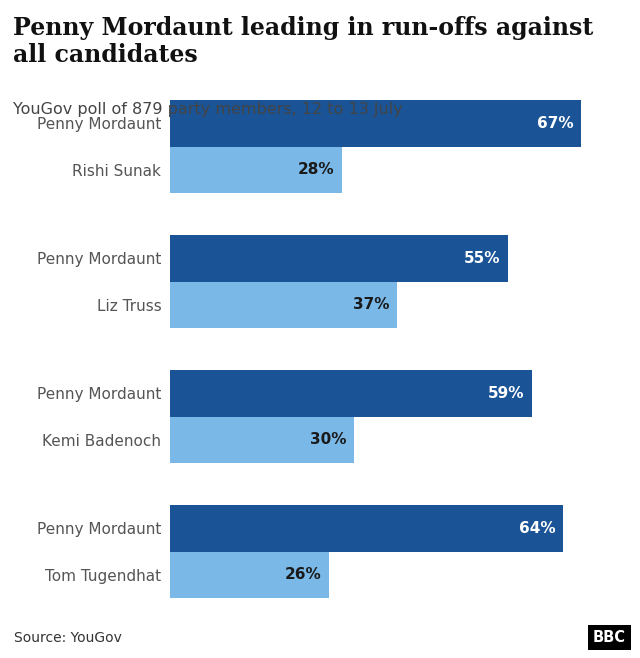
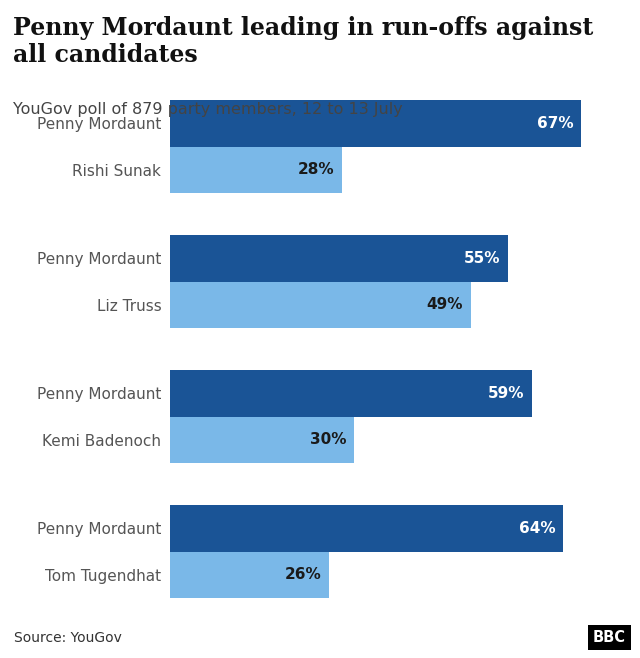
Liz Truss: 37% -> 49%
